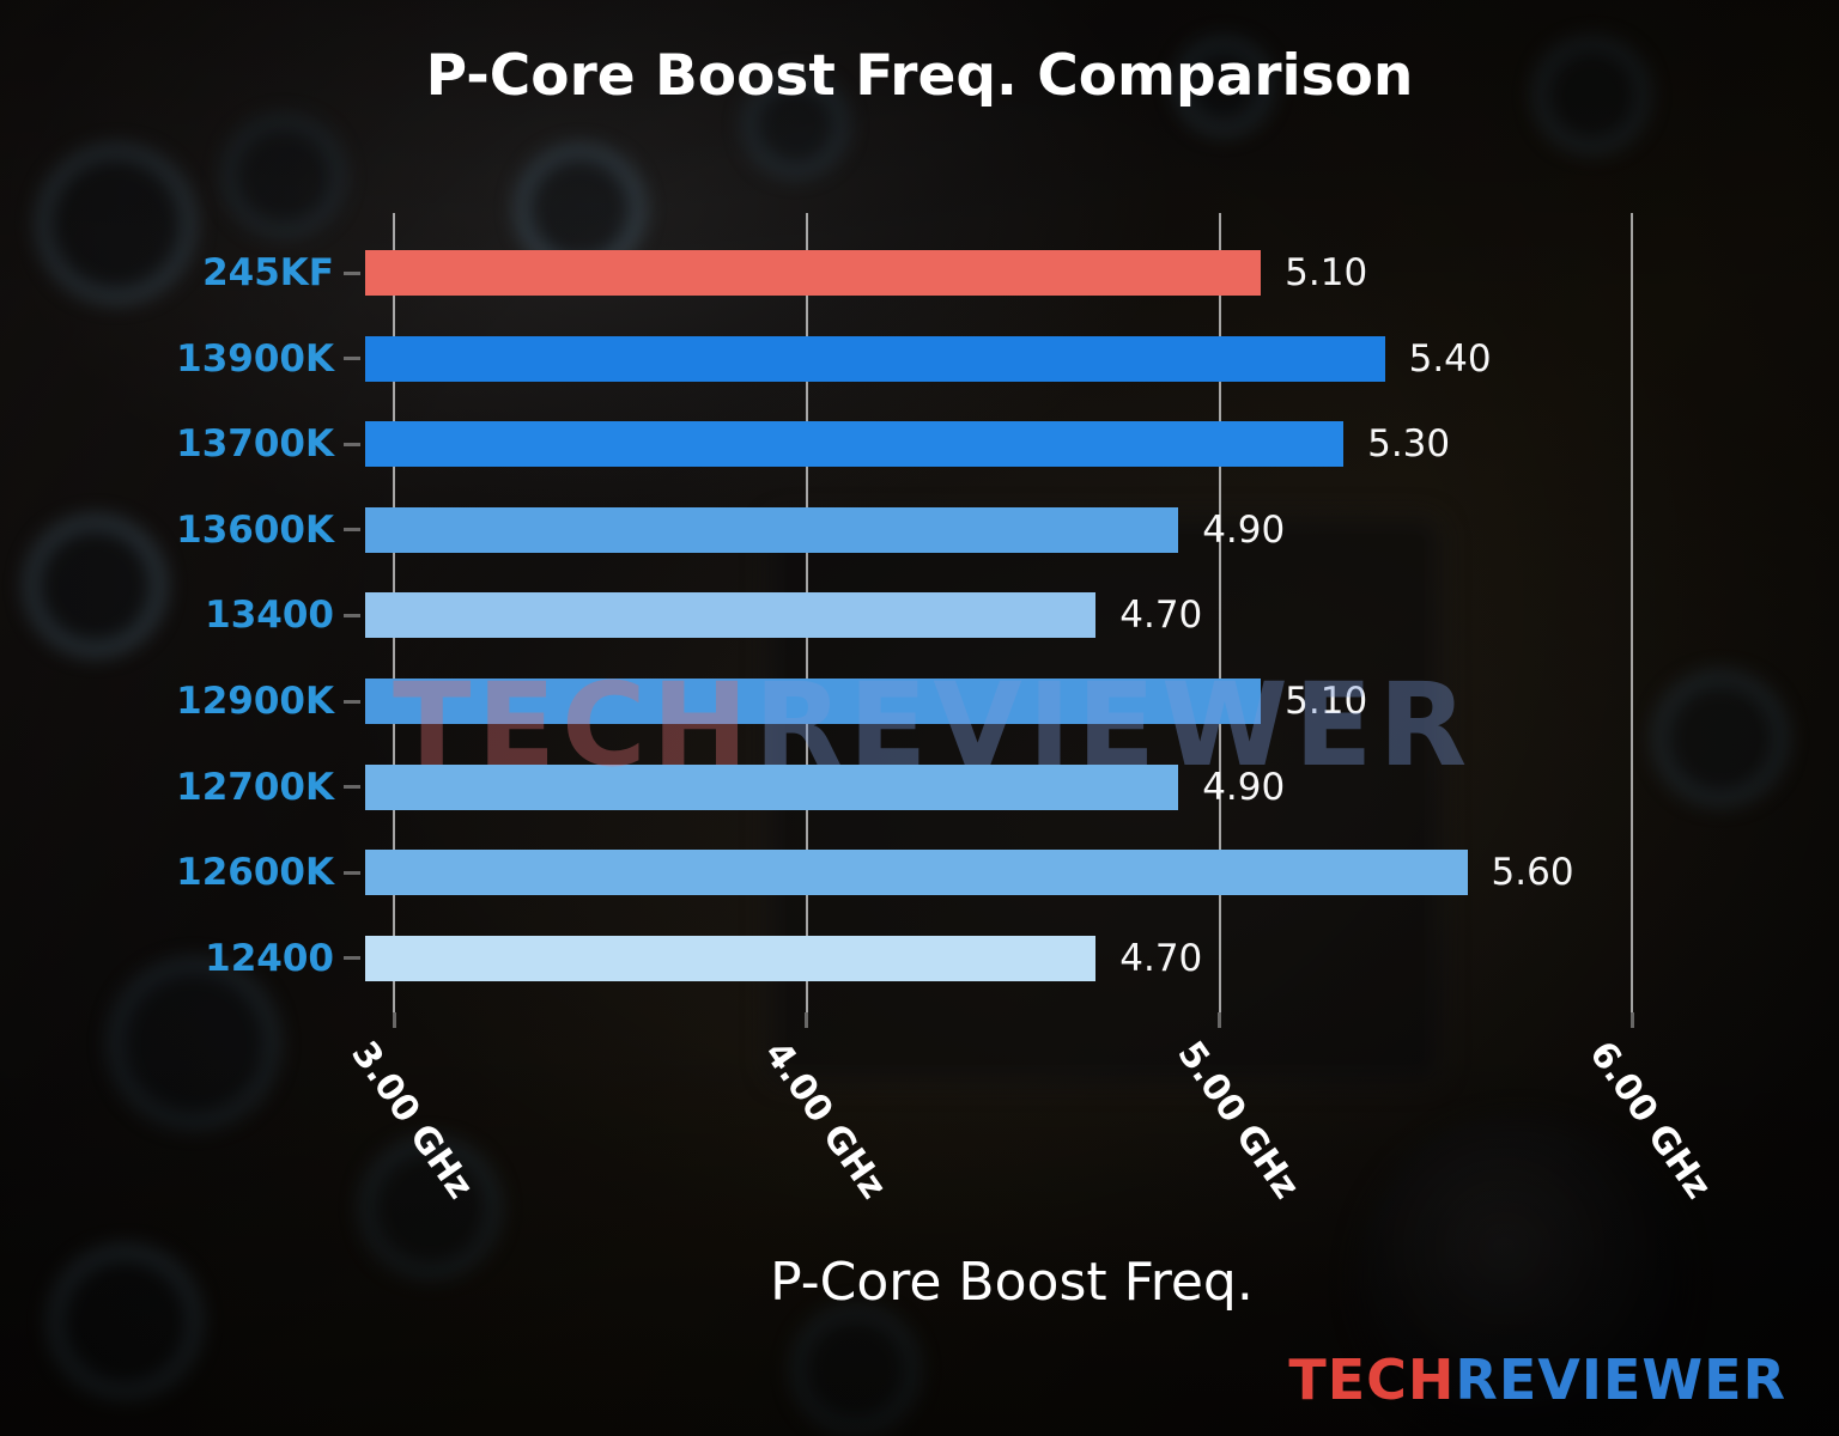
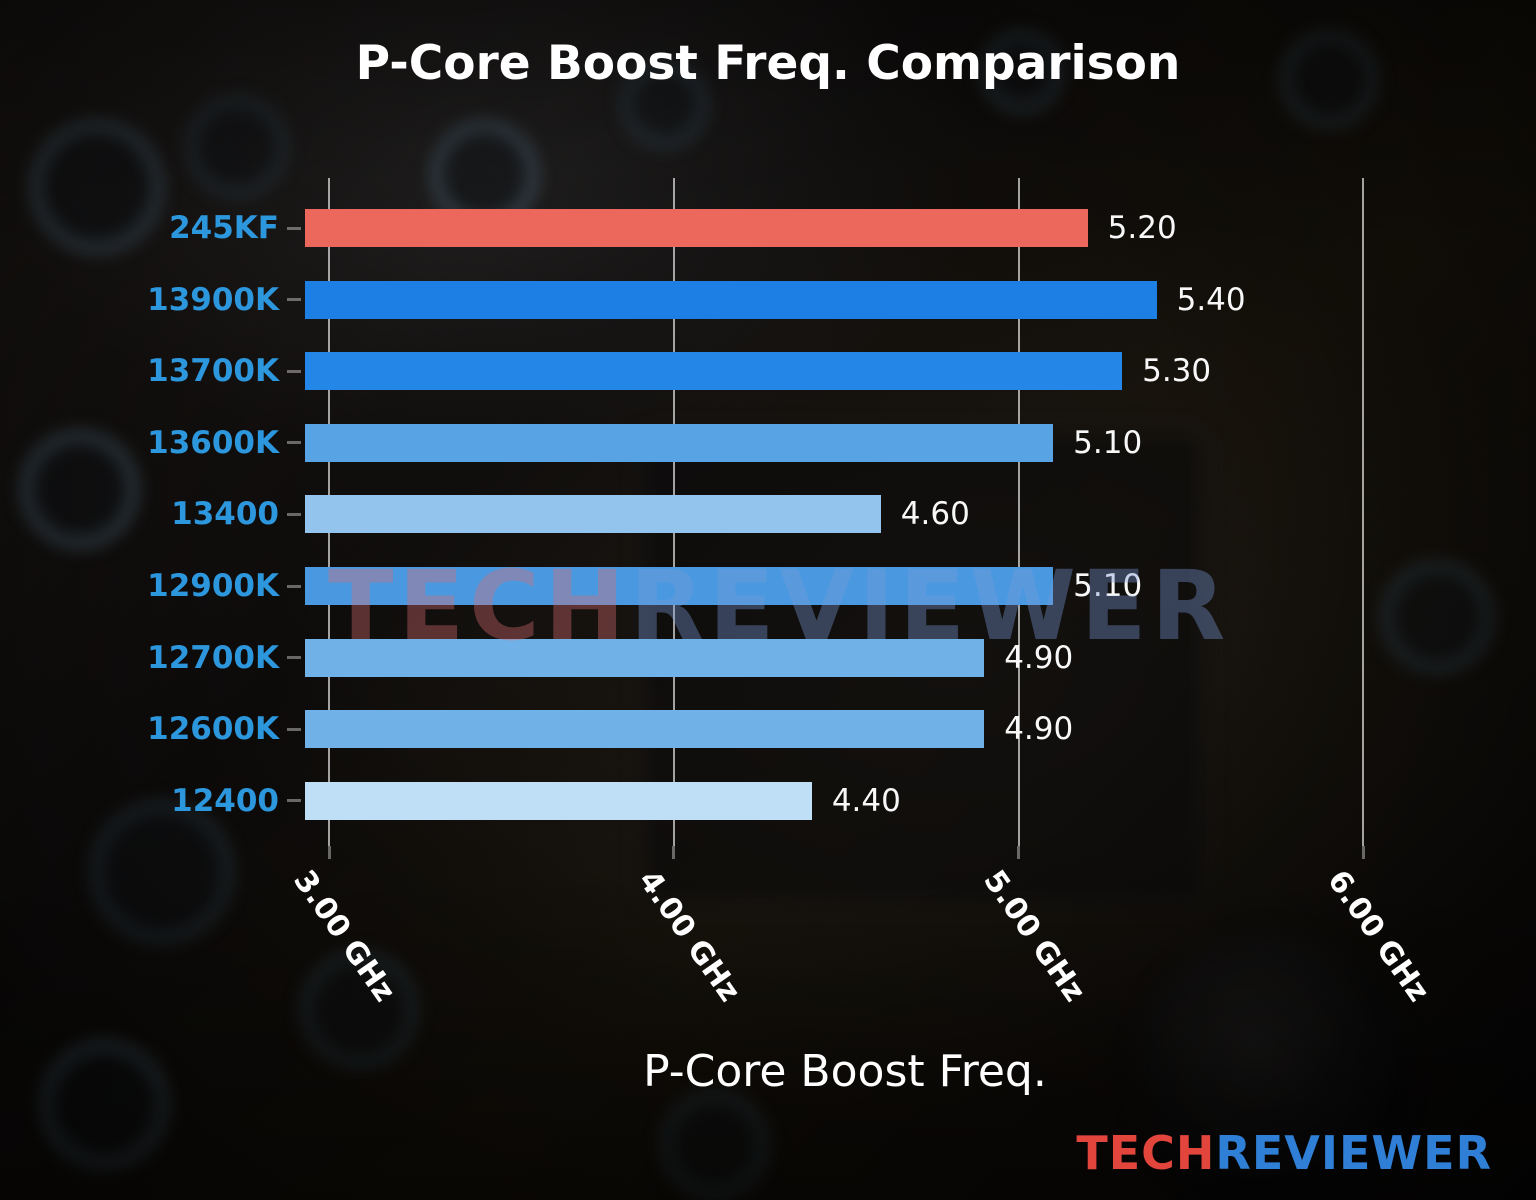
245KF: 5.10 -> 5.20
13600K: 4.90 -> 5.10
13400: 4.70 -> 4.60
12600K: 5.60 -> 4.90
12400: 4.70 -> 4.40
